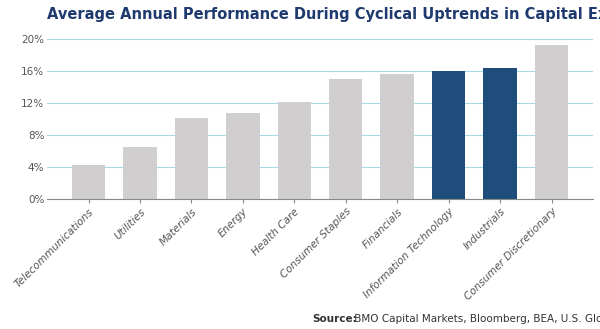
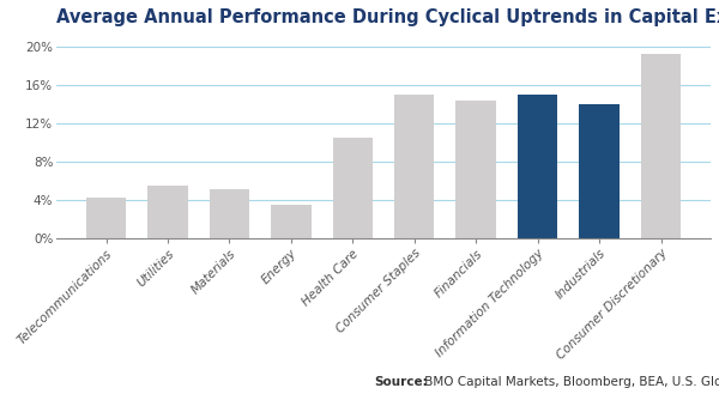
Utilities: 6.5% -> 5.6%
Materials: 10.2% -> 5.2%
Energy: 10.8% -> 3.6%
Health Care: 12.2% -> 10.6%
Financials: 15.7% -> 14.4%
Information Technology: 16.1% -> 15.0%
Industrials: 16.4% -> 14.0%
